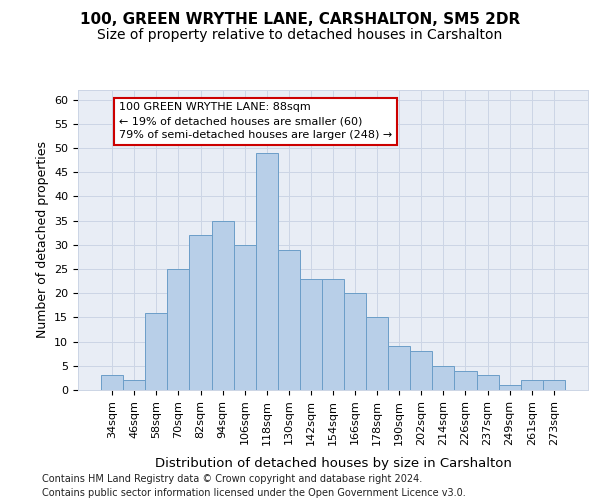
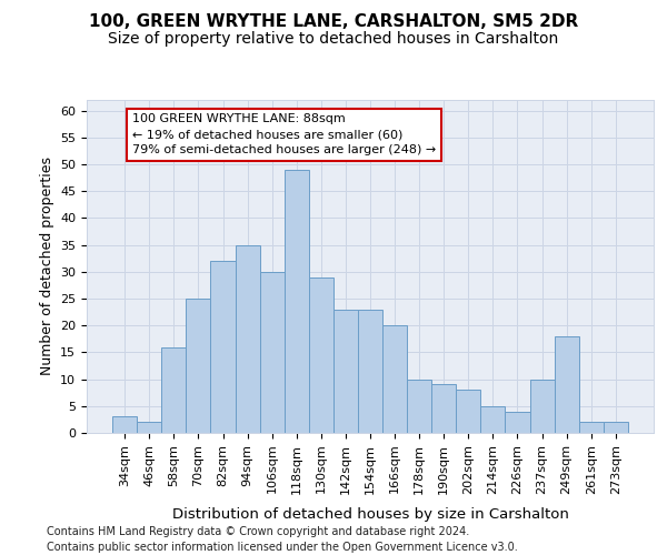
178sqm: 15 -> 10
237sqm: 3 -> 10
249sqm: 1 -> 18
